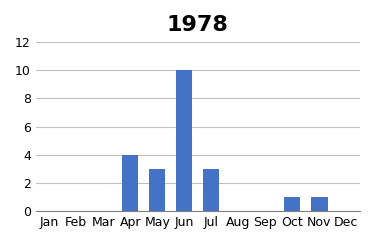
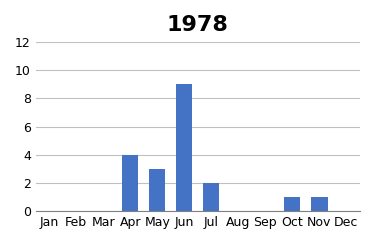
Jun: 10 -> 9
Jul: 3 -> 2
